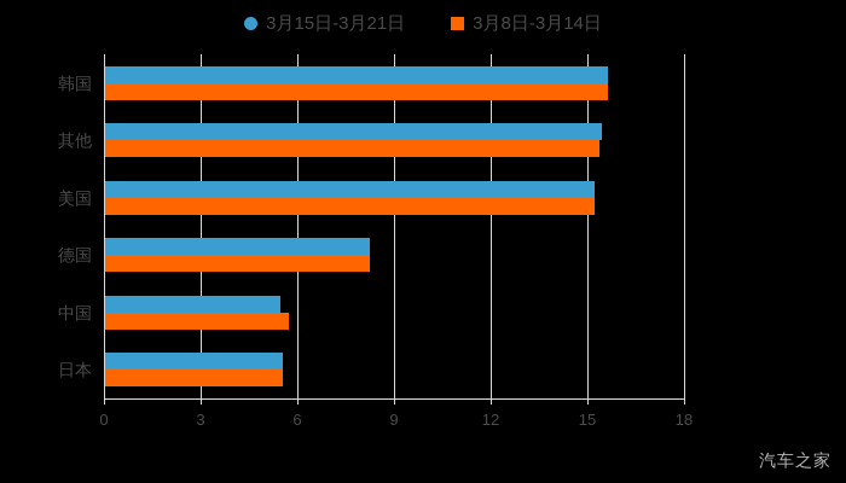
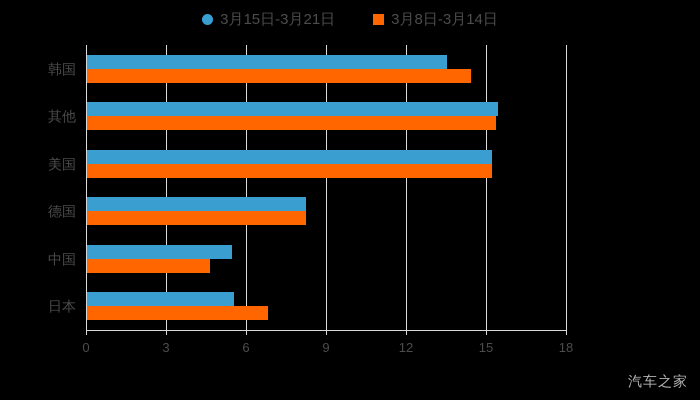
3月8日-3月14日/日本: 5.5 -> 6.8
3月8日-3月14日/中国: 5.7 -> 4.6
3月15日-3月21日/韩国: 15.6 -> 13.5
3月8日-3月14日/韩国: 15.6 -> 14.4
